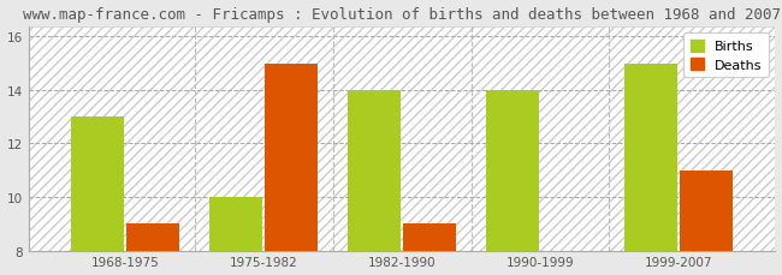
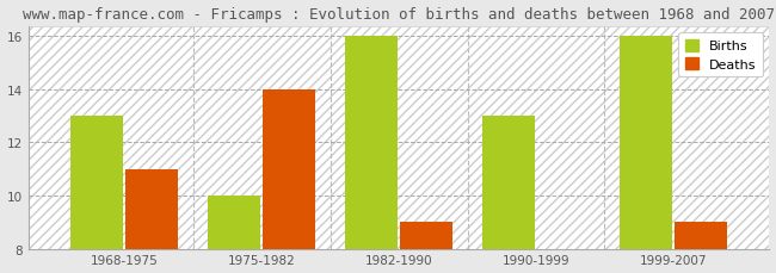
Deaths/1968-1975: 9 -> 11
Deaths/1975-1982: 15 -> 14
Births/1982-1990: 14 -> 16
Births/1990-1999: 14 -> 13
Births/1999-2007: 15 -> 16
Deaths/1999-2007: 11 -> 9
